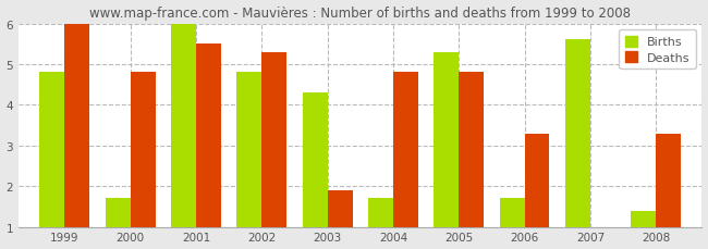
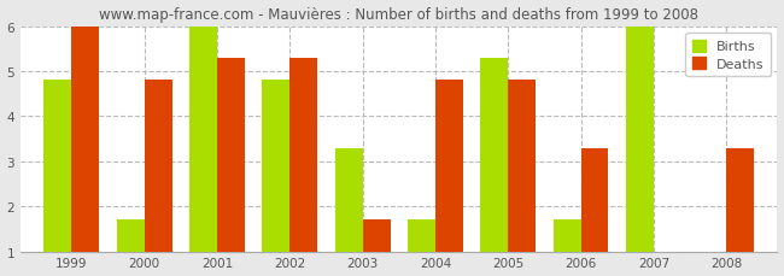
Deaths/2001: 5.5 -> 5.3
Births/2003: 4.3 -> 3.3
Deaths/2003: 1.9 -> 1.7
Births/2007: 5.6 -> 6.0
Births/2008: 1.4 -> 1.0
